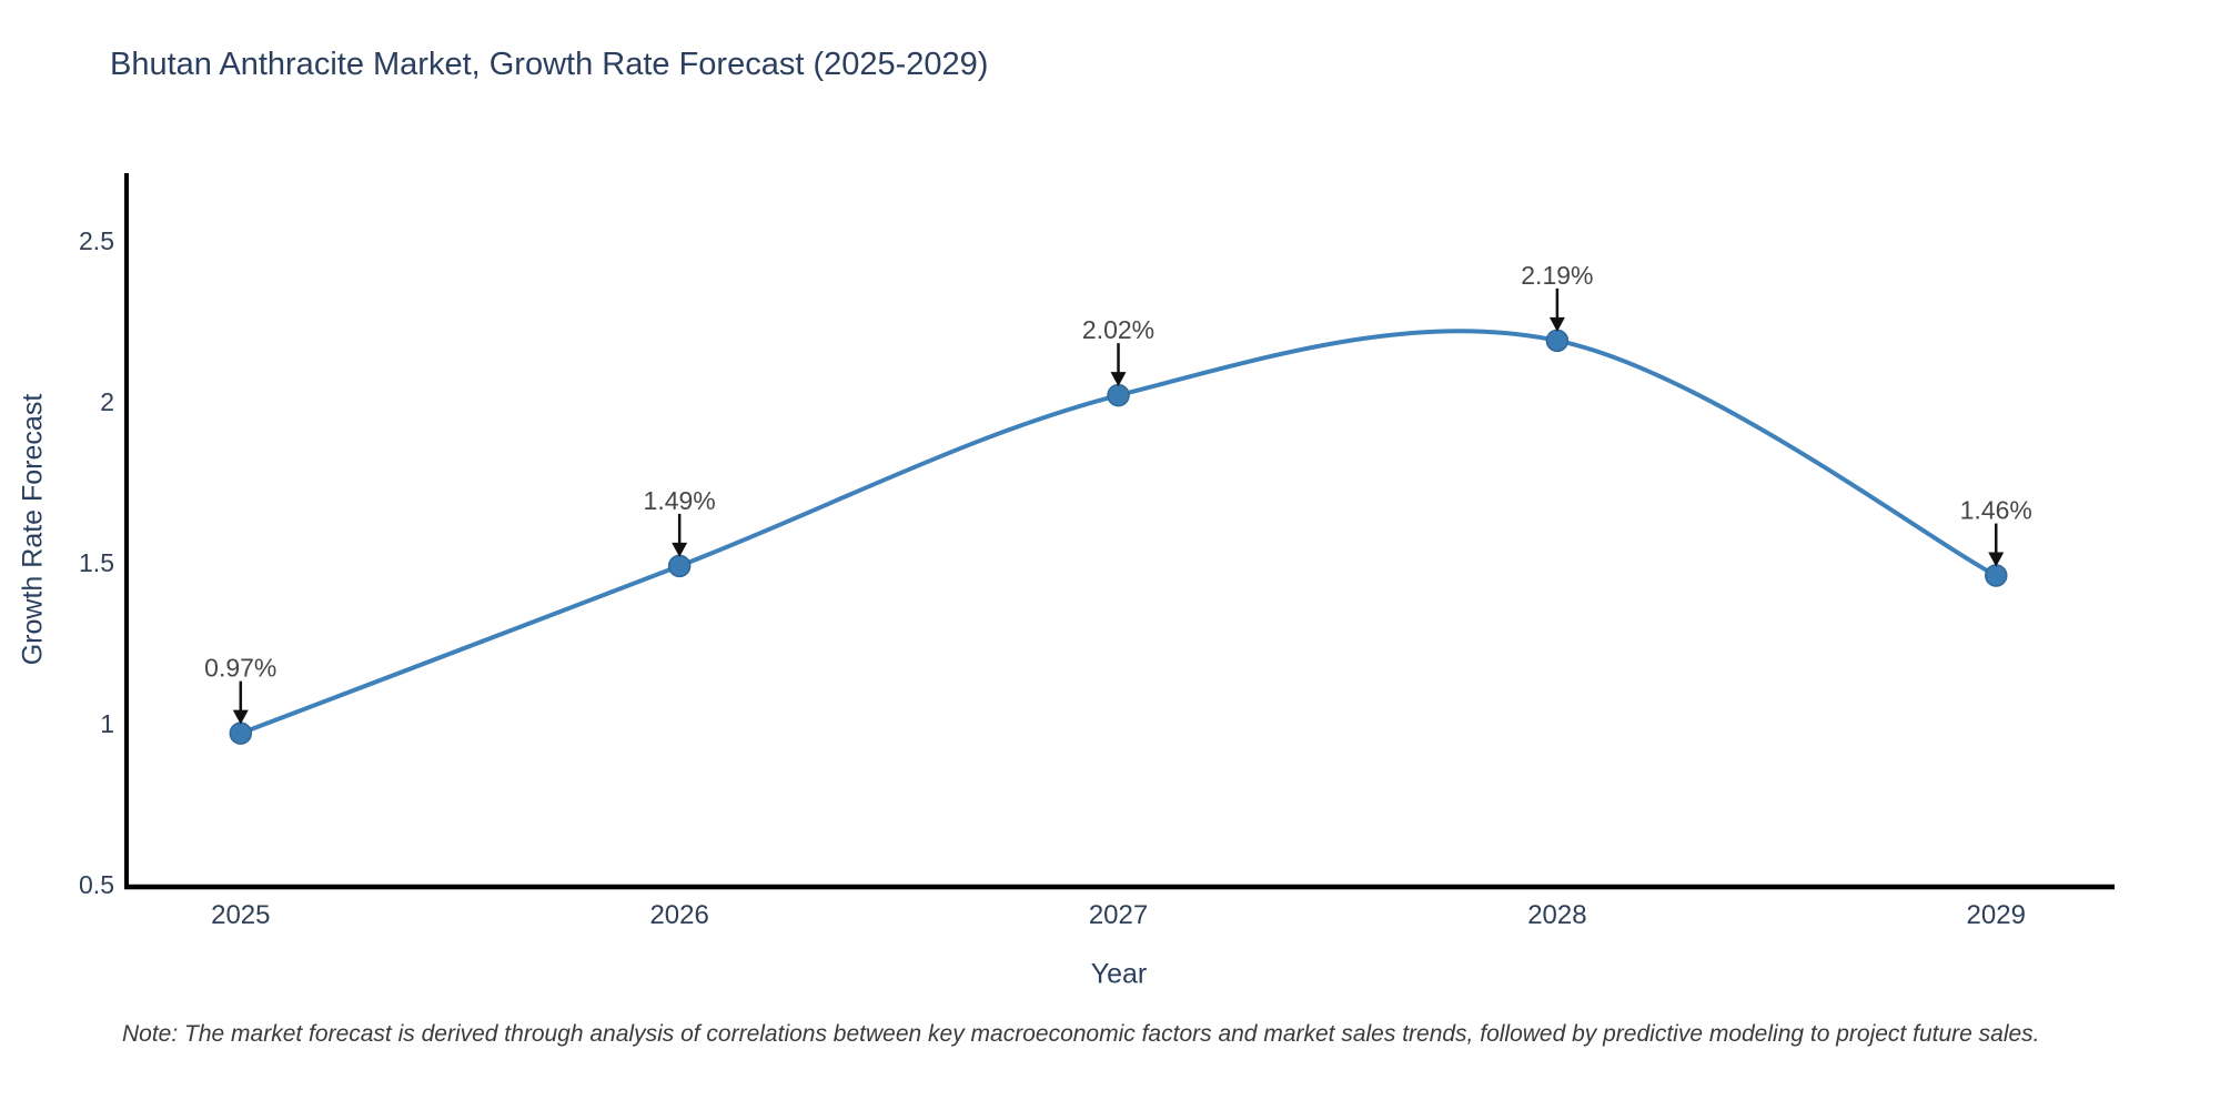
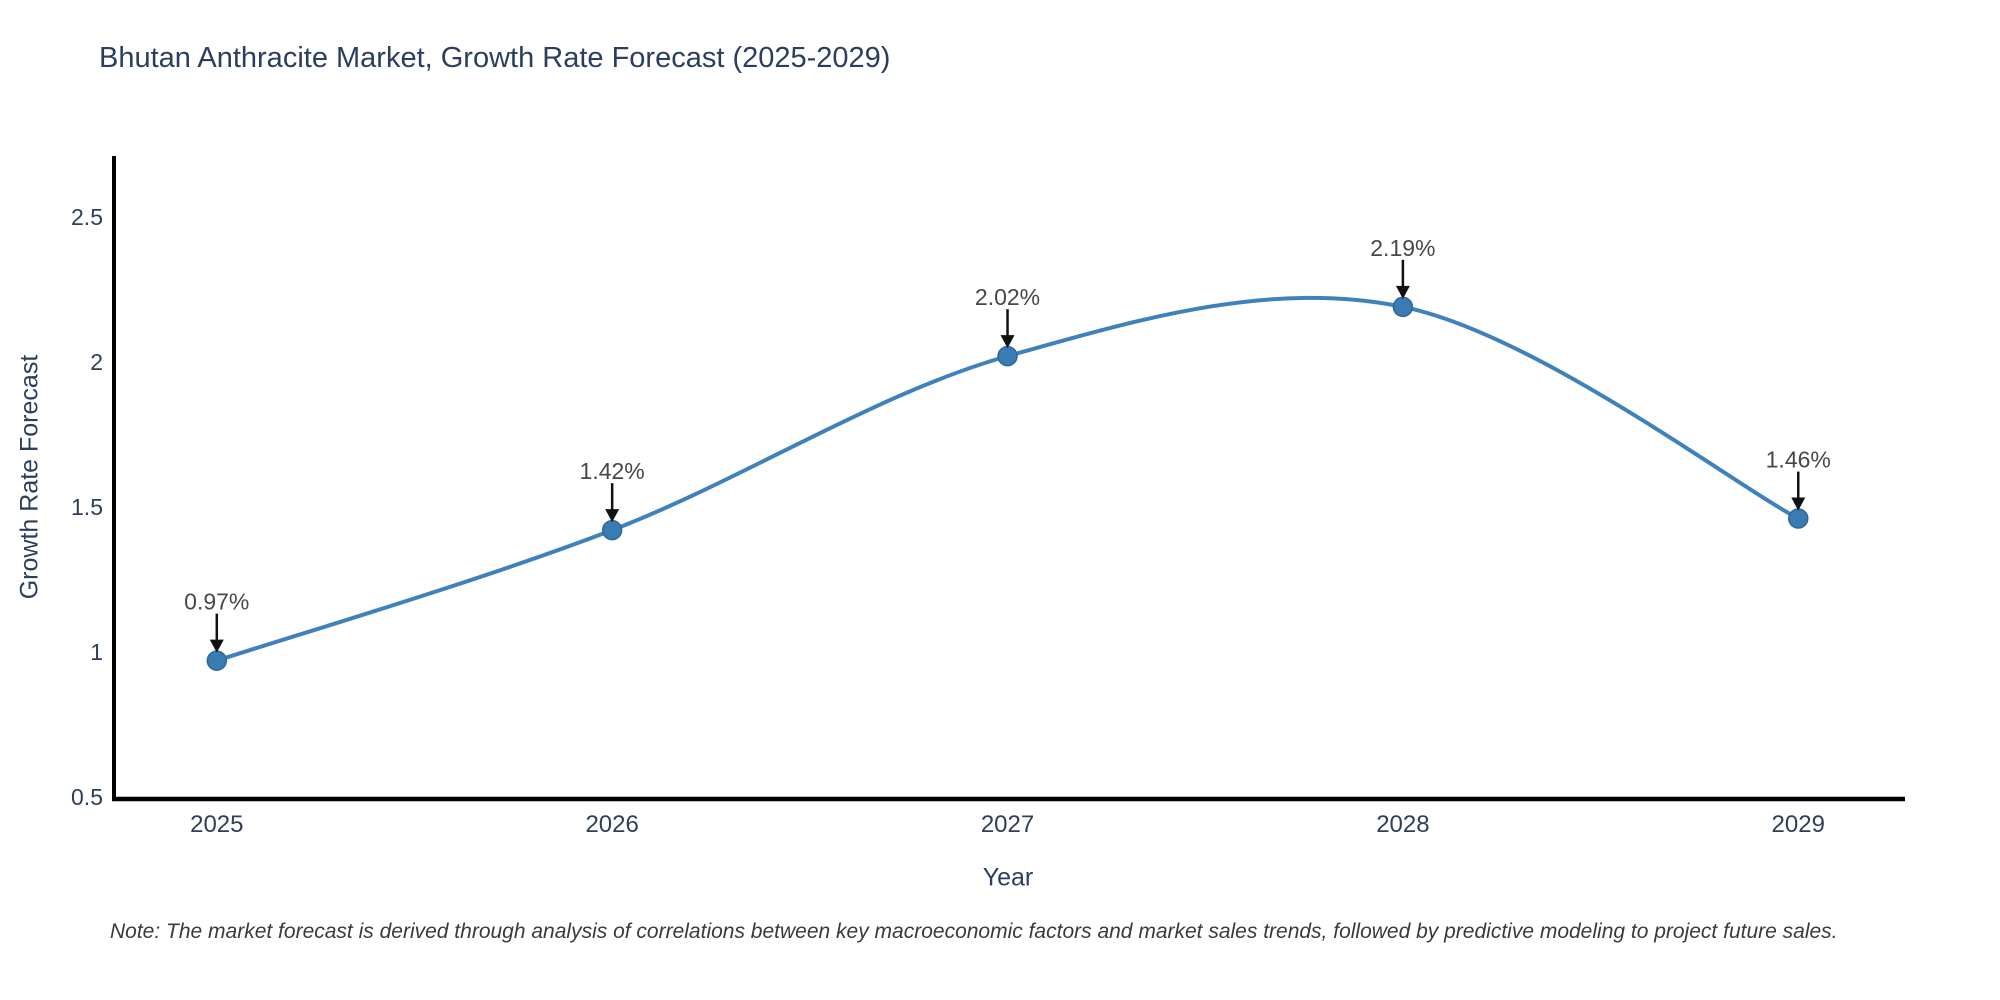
2026: 1.49% -> 1.42%
